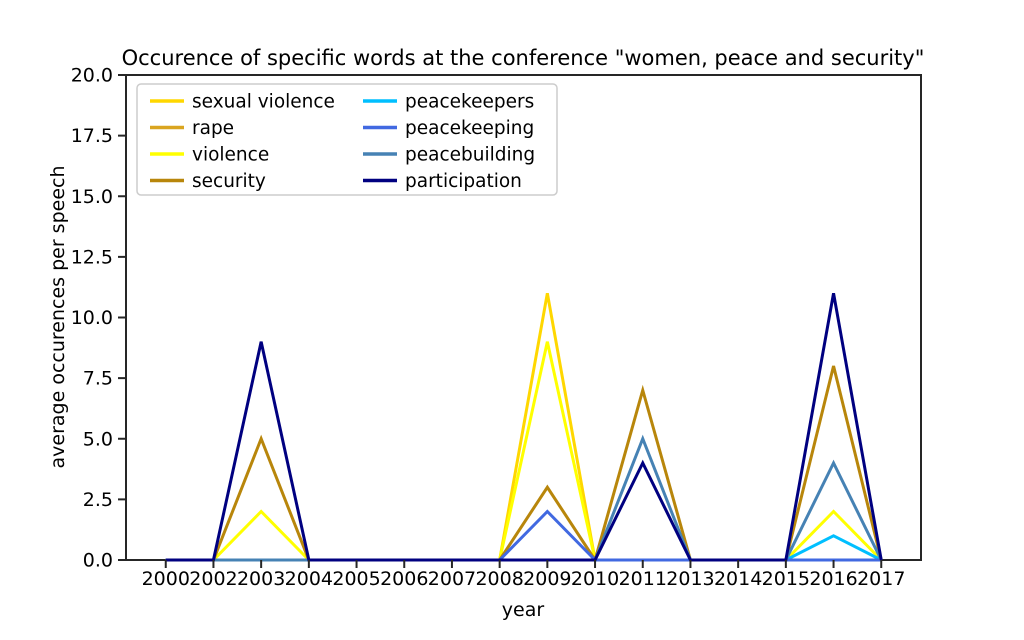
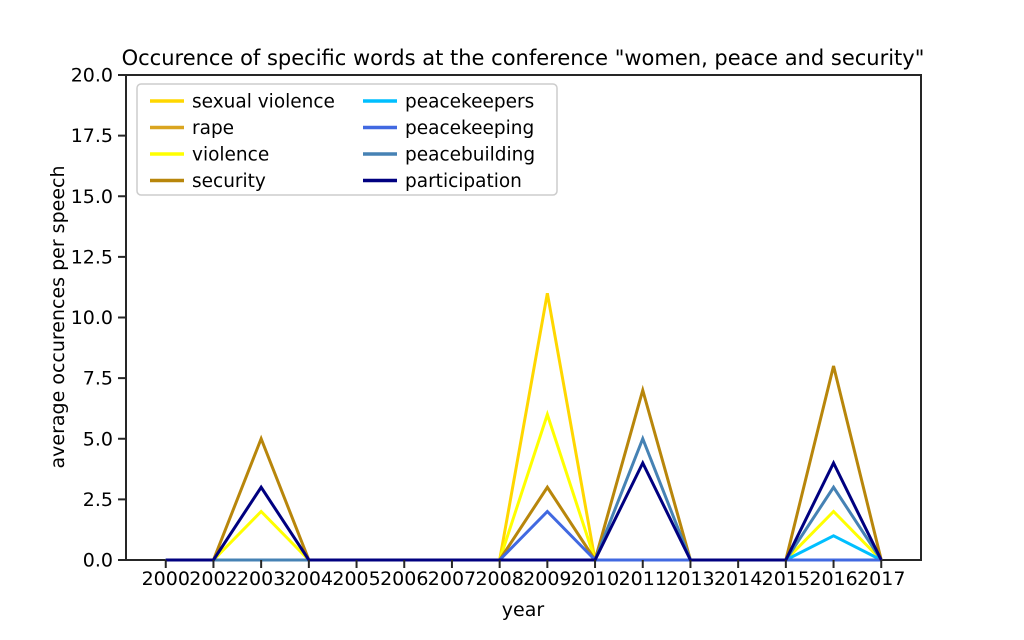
participation/2003: 9 -> 3
violence/2009: 9 -> 6
peacebuilding/2016: 4 -> 3
participation/2016: 11 -> 4
